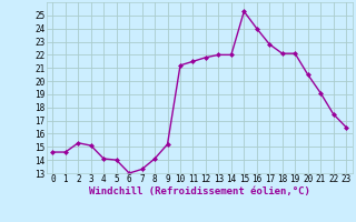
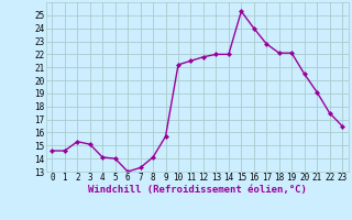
9: 15.2 -> 15.7
